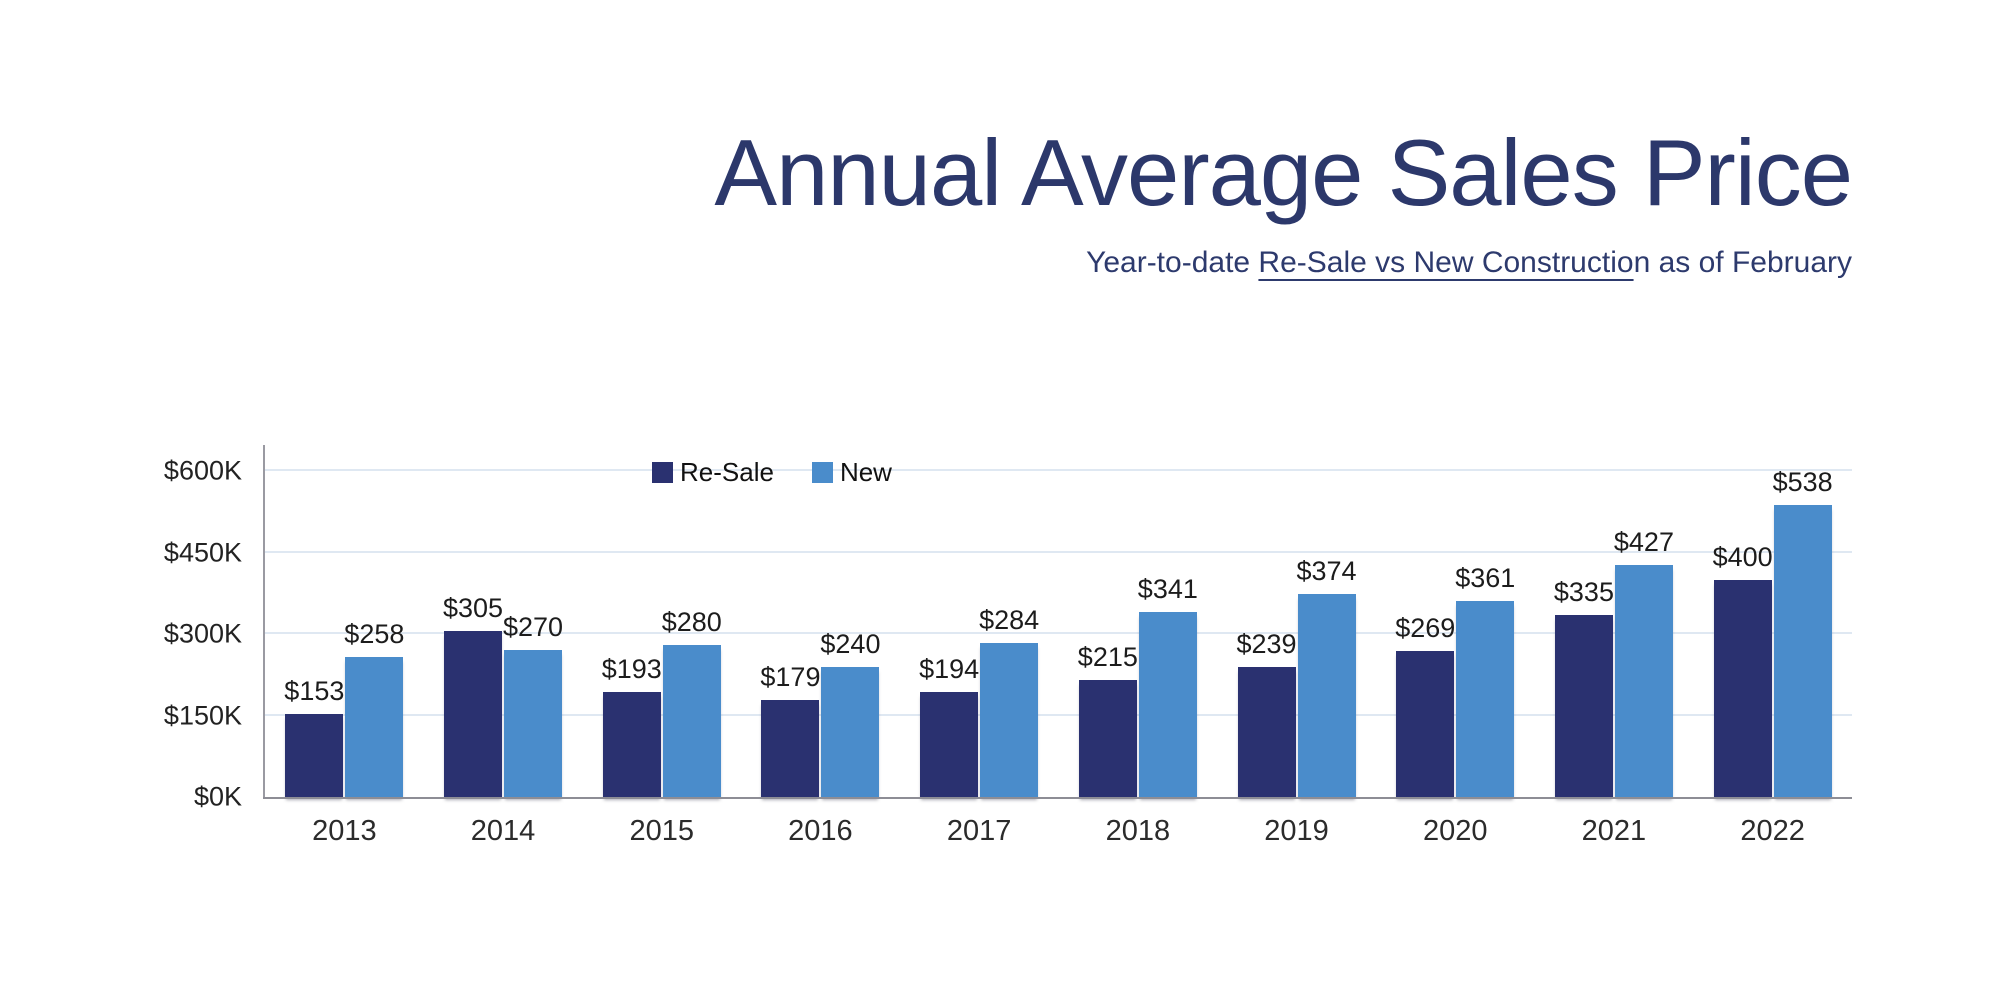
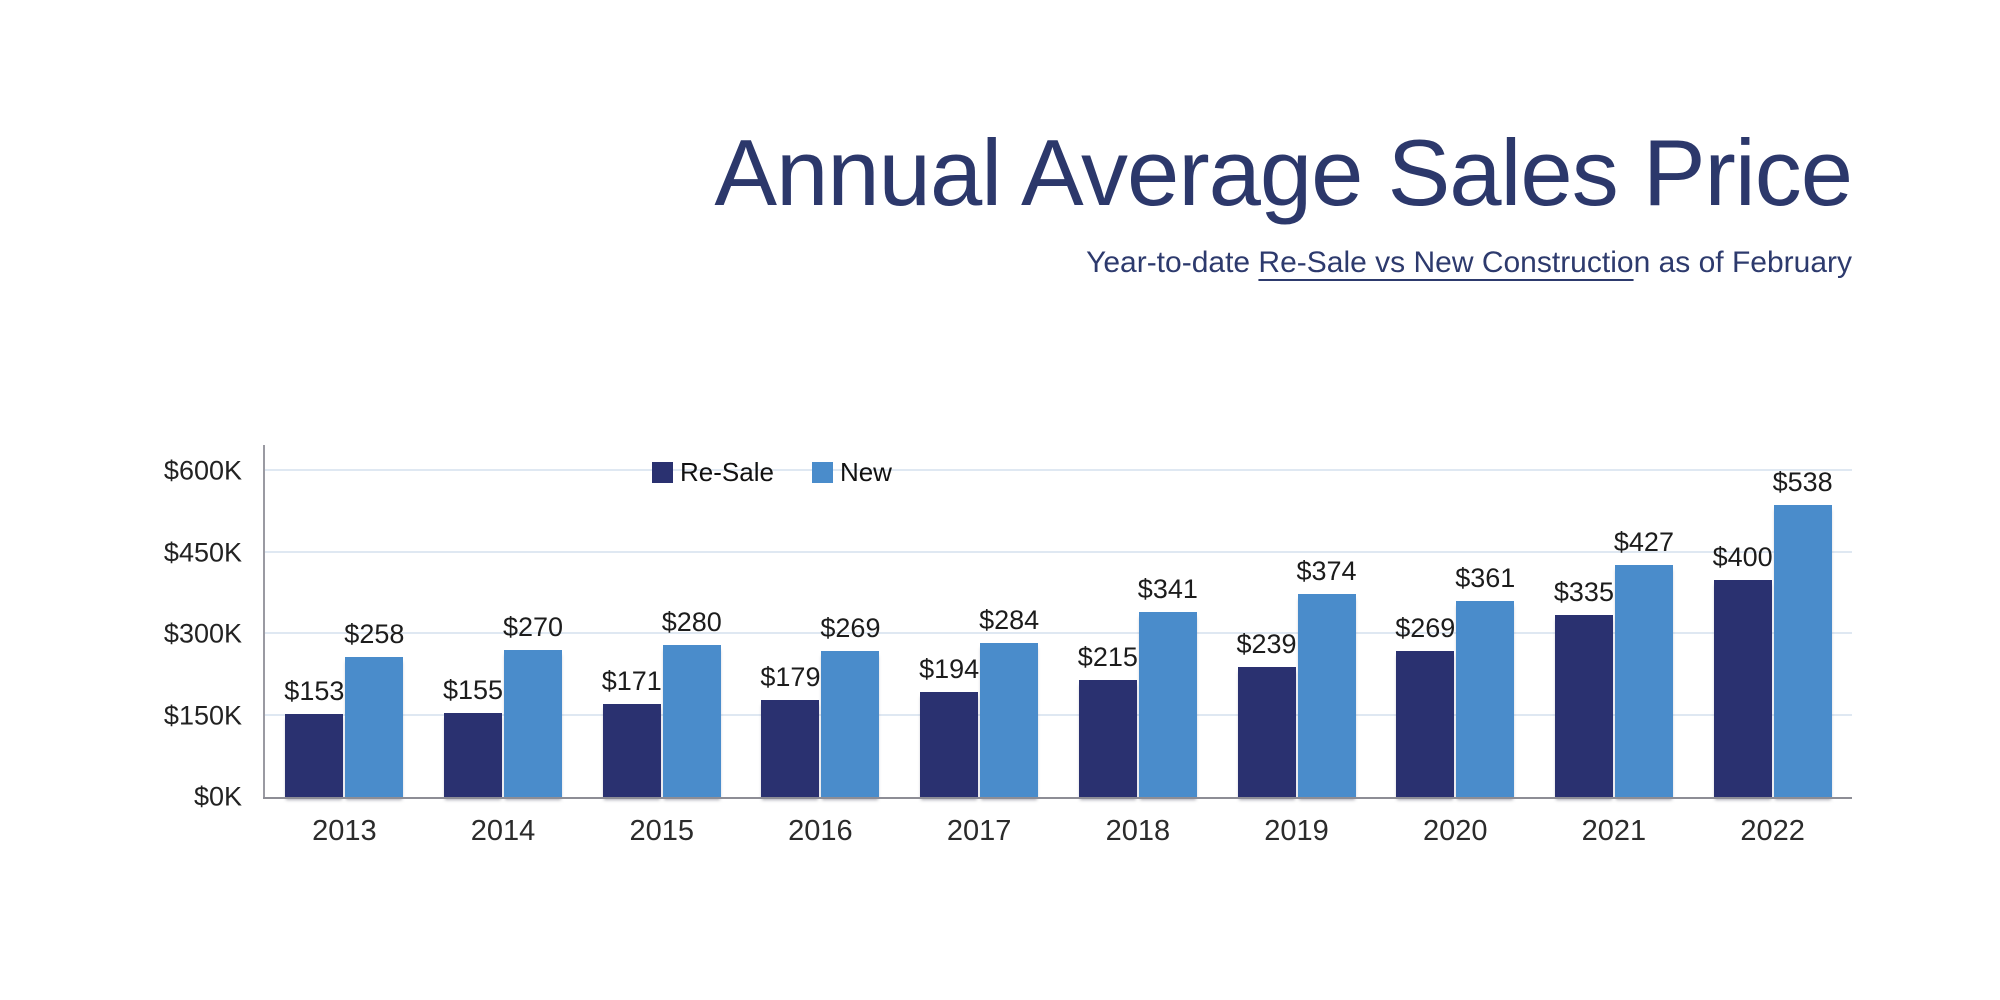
Re-Sale/2014: $305 -> $155
Re-Sale/2015: $193 -> $171
New/2016: $240 -> $269
